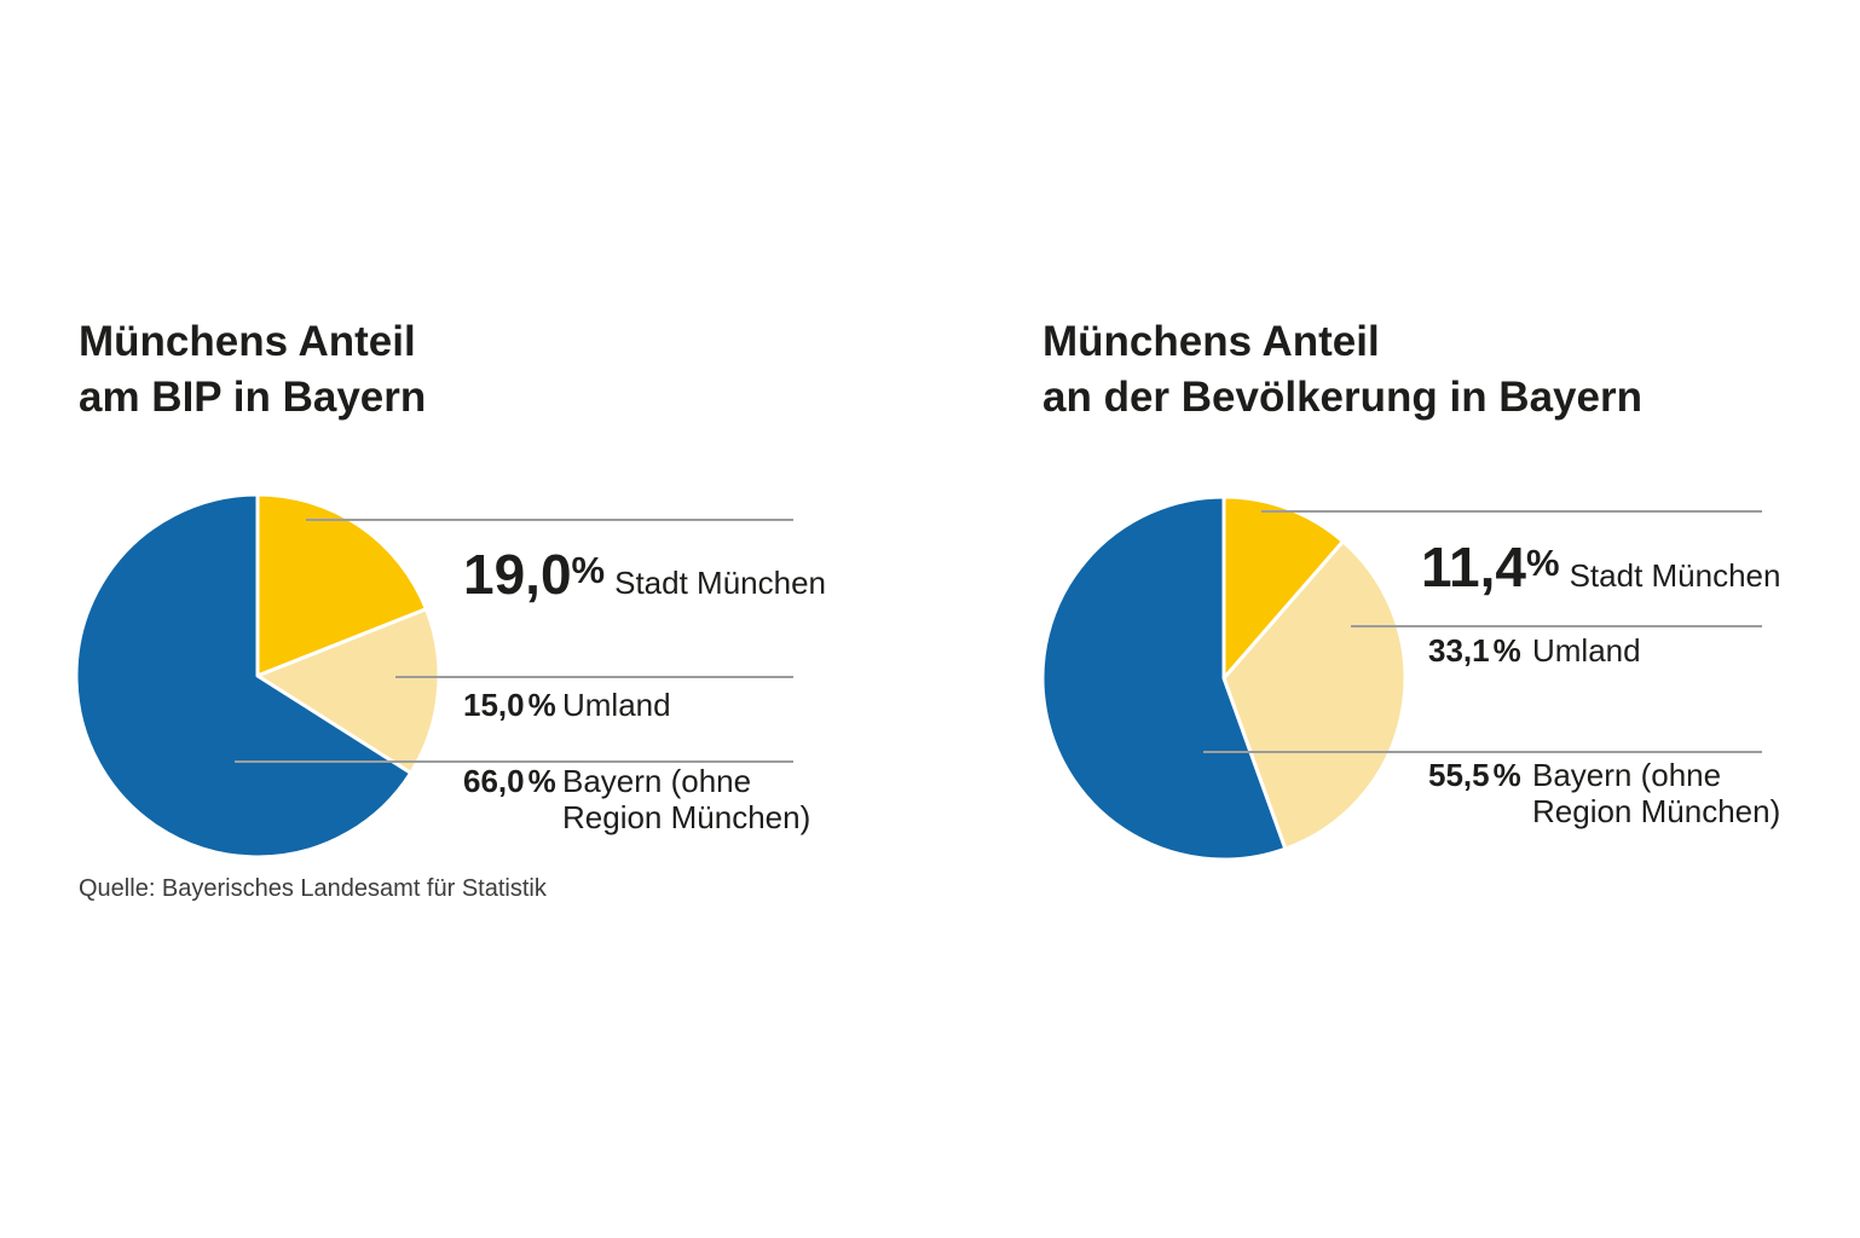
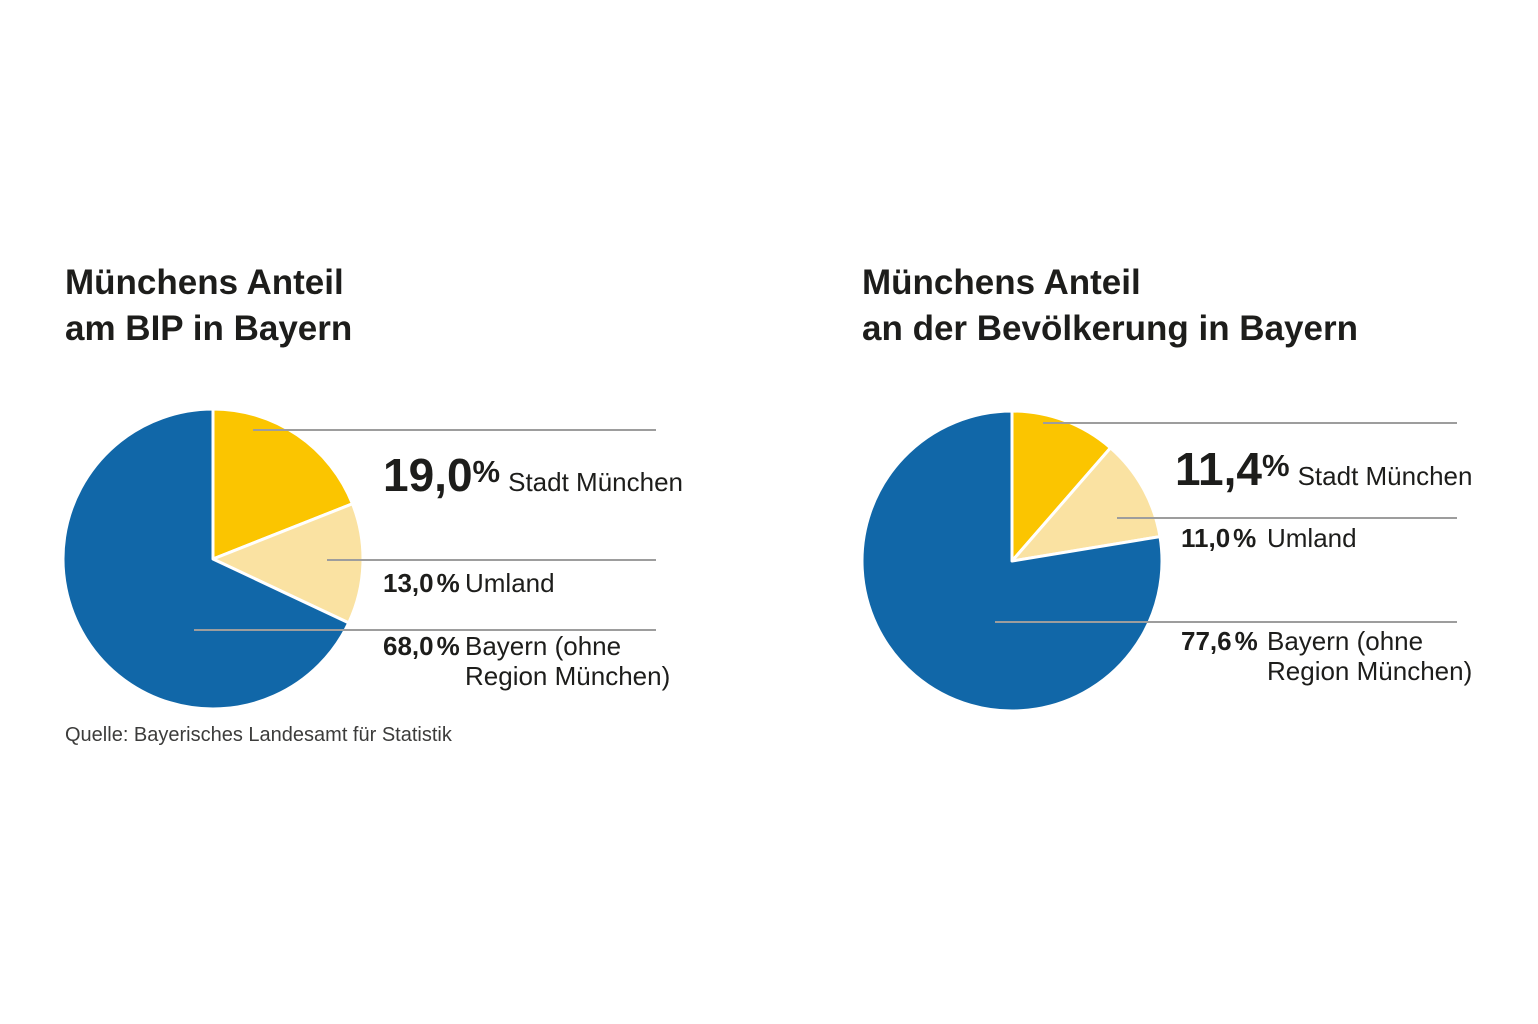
Münchens Anteil am BIP in Bayern/Umland: 15,0 -> 13,0
Münchens Anteil am BIP in Bayern/Bayern (ohne Region München): 66,0 -> 68,0
Münchens Anteil an der Bevölkerung in Bayern/Umland: 33,1 -> 11,0
Münchens Anteil an der Bevölkerung in Bayern/Bayern (ohne Region München): 55,5 -> 77,6
